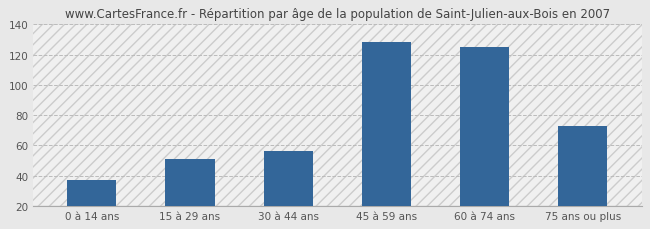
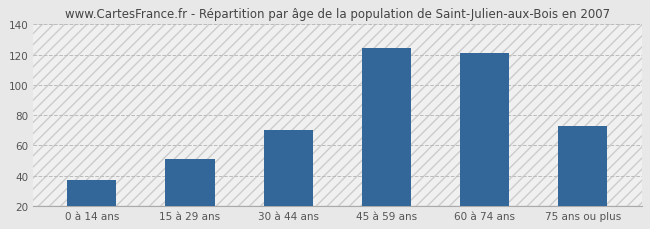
30 à 44 ans: 56 -> 70
45 à 59 ans: 128 -> 124
60 à 74 ans: 125 -> 121
